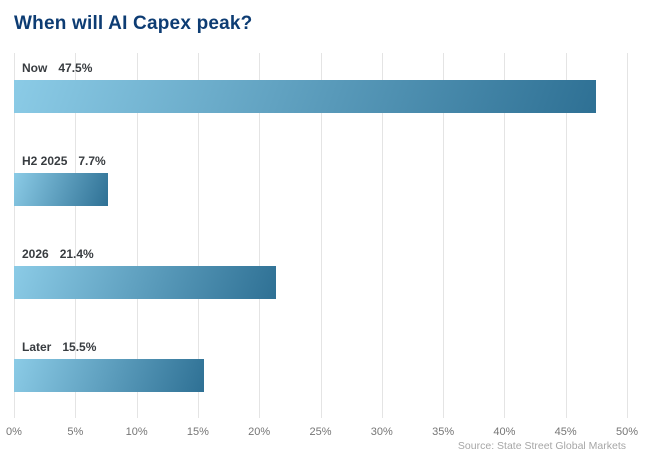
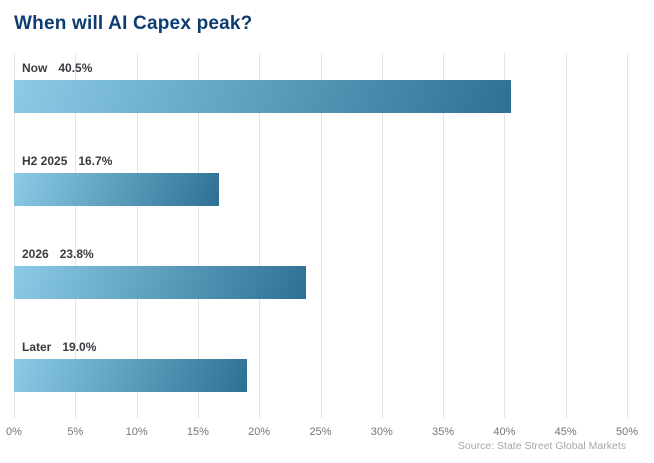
Now: 47.5% -> 40.5%
H2 2025: 7.7% -> 16.7%
2026: 21.4% -> 23.8%
Later: 15.5% -> 19.0%
